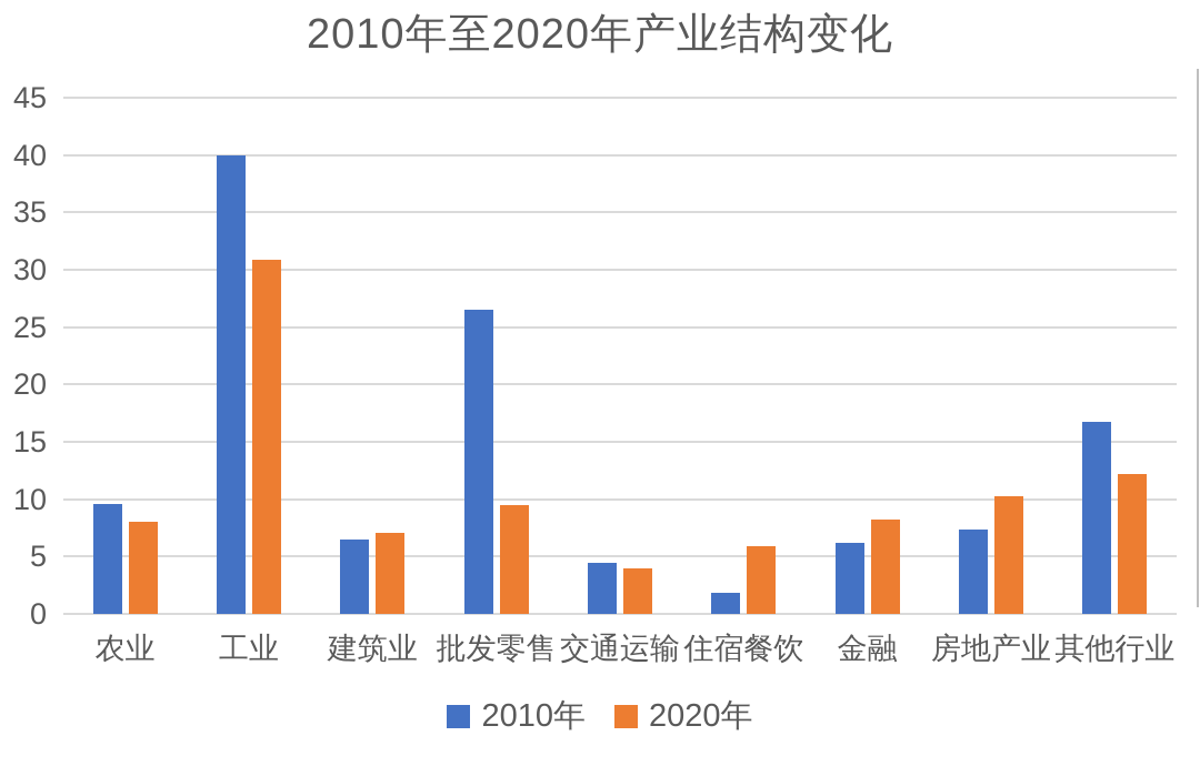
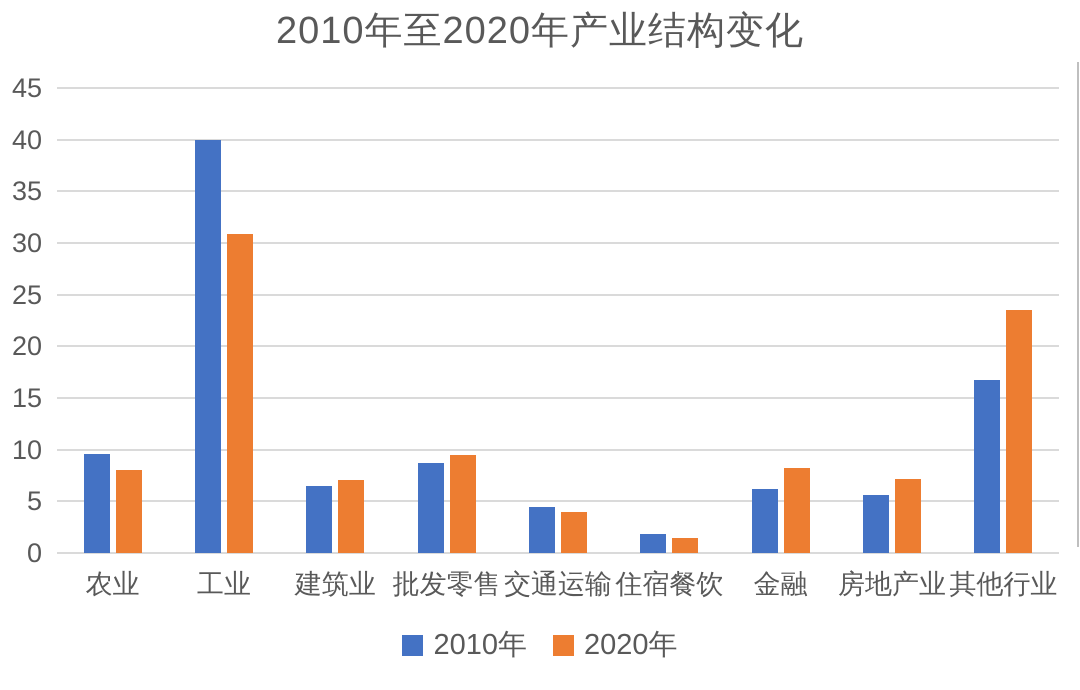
2010年/批发零售: 26.5 -> 8.7
2020年/住宿餐饮: 5.9 -> 1.5
2010年/房地产业: 7.4 -> 5.6
2020年/房地产业: 10.3 -> 7.2
2020年/其他行业: 12.2 -> 23.5
